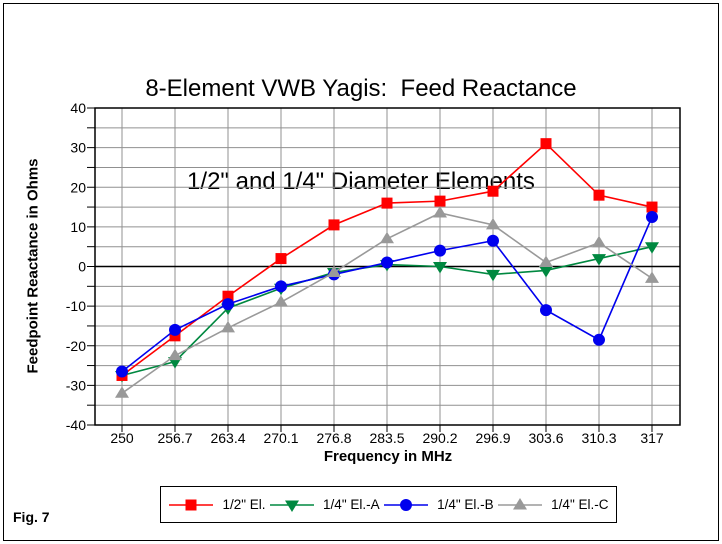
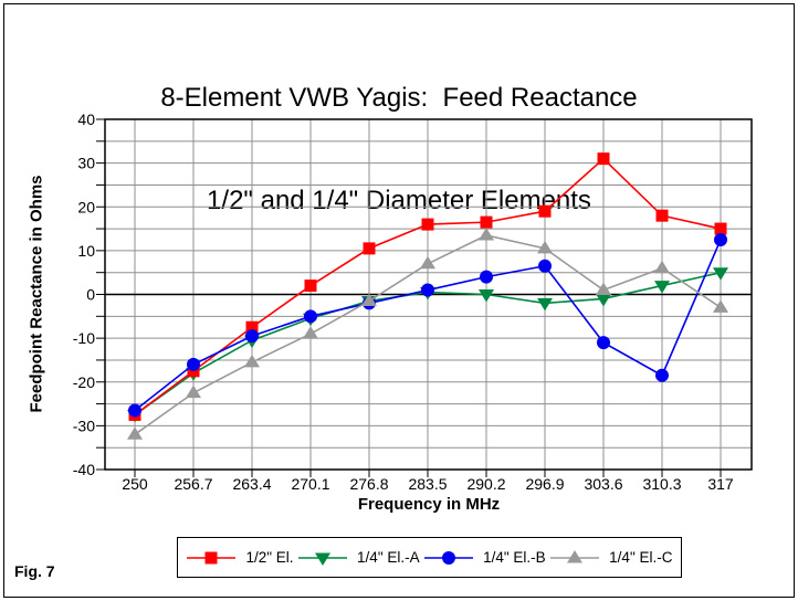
1/4" El.-A/256.7: -24 -> -18
